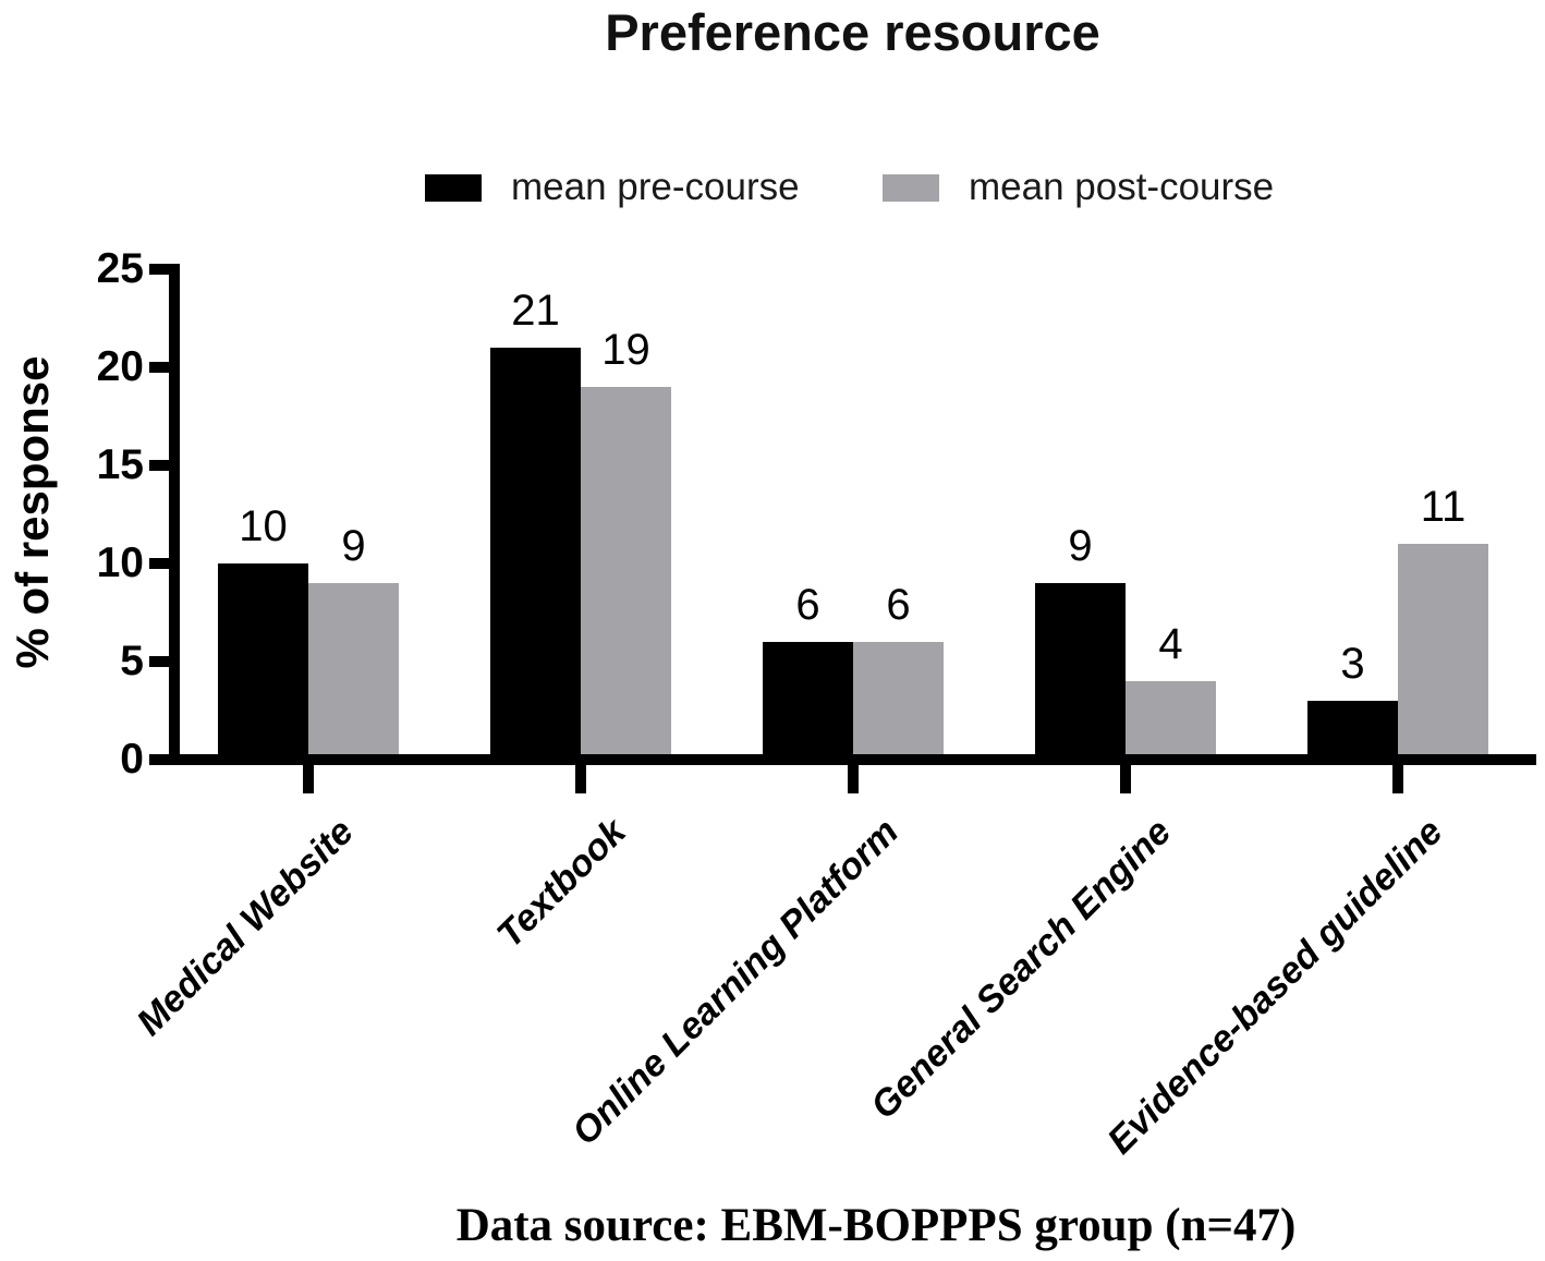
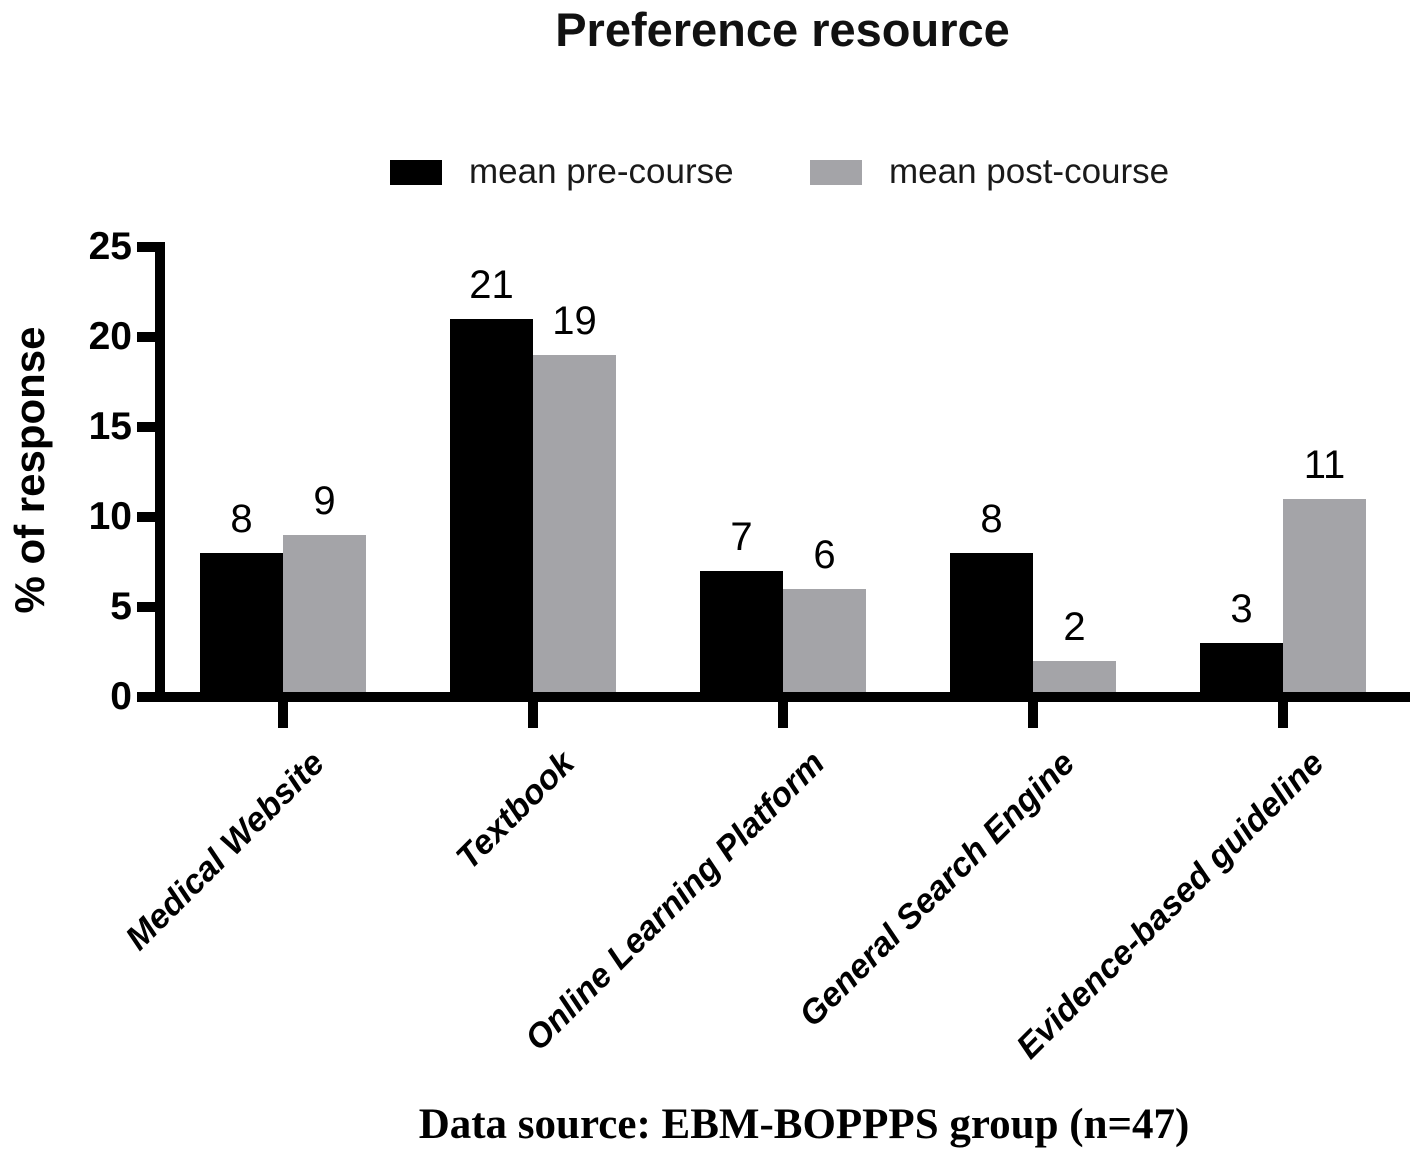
mean pre-course/Medical Website: 10 -> 8
mean pre-course/Online Learning Platform: 6 -> 7
mean pre-course/General Search Engine: 9 -> 8
mean post-course/General Search Engine: 4 -> 2
